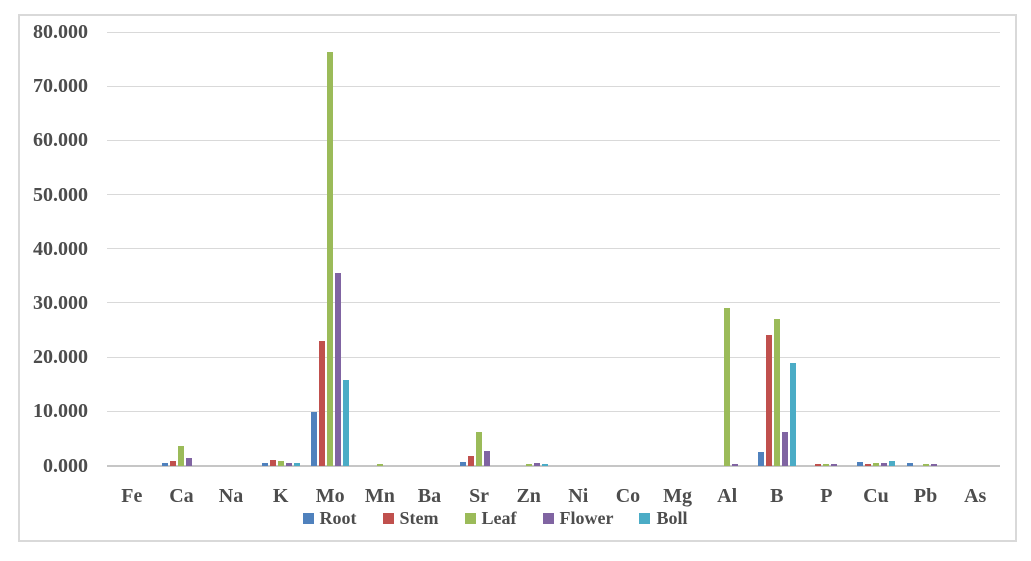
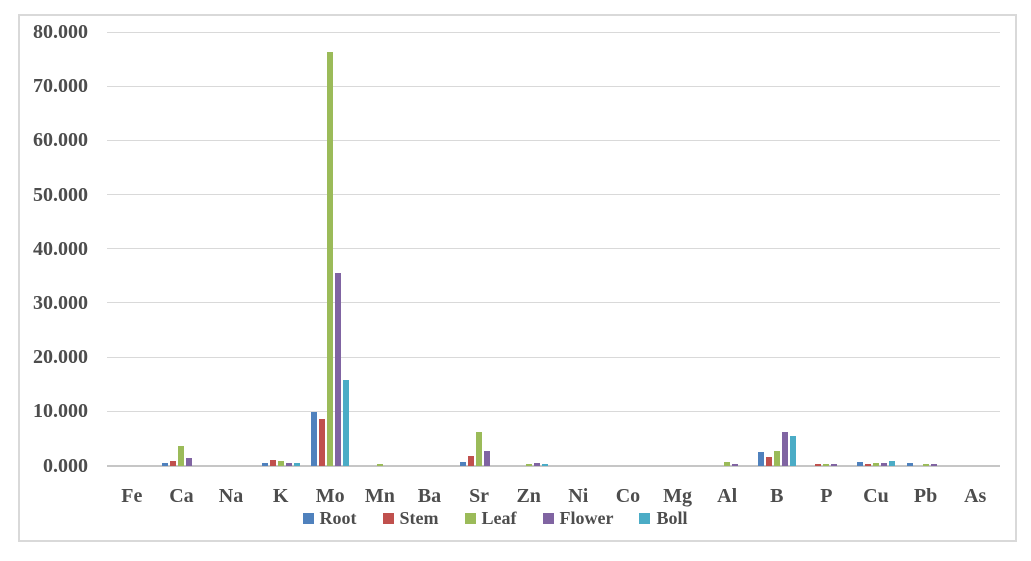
Stem/Mo: 23 -> 8
Leaf/Al: 29 -> 1
Stem/B: 24 -> 2
Leaf/B: 27 -> 3
Boll/B: 19 -> 6
